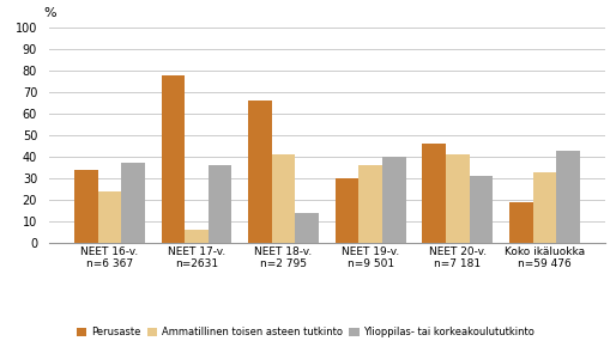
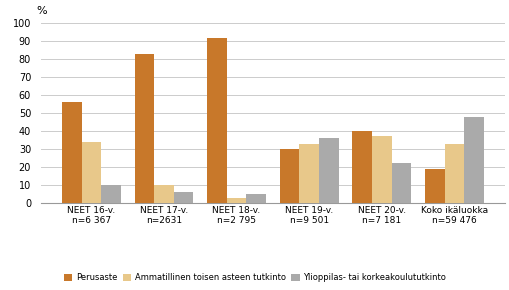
Perusaste/NEET 16-v. n=6 367: 34 -> 56
Ammatillinen toisen asteen tutkinto/NEET 16-v. n=6 367: 24 -> 34
Ylioppilas- tai korkeakoulututkinto/NEET 16-v. n=6 367: 37 -> 10
Perusaste/NEET 17-v. n=2631: 78 -> 83
Ammatillinen toisen asteen tutkinto/NEET 17-v. n=2631: 6 -> 10
Ylioppilas- tai korkeakoulututkinto/NEET 17-v. n=2631: 36 -> 6
Perusaste/NEET 18-v. n=2 795: 66 -> 92
Ammatillinen toisen asteen tutkinto/NEET 18-v. n=2 795: 41 -> 3
Ylioppilas- tai korkeakoulututkinto/NEET 18-v. n=2 795: 14 -> 5
Ammatillinen toisen asteen tutkinto/NEET 19-v. n=9 501: 36 -> 33
Ylioppilas- tai korkeakoulututkinto/NEET 19-v. n=9 501: 40 -> 36
Perusaste/NEET 20-v. n=7 181: 46 -> 40
Ammatillinen toisen asteen tutkinto/NEET 20-v. n=7 181: 41 -> 37
Ylioppilas- tai korkeakoulututkinto/NEET 20-v. n=7 181: 31 -> 22
Ylioppilas- tai korkeakoulututkinto/Koko ikäluokka n=59 476: 43 -> 48
